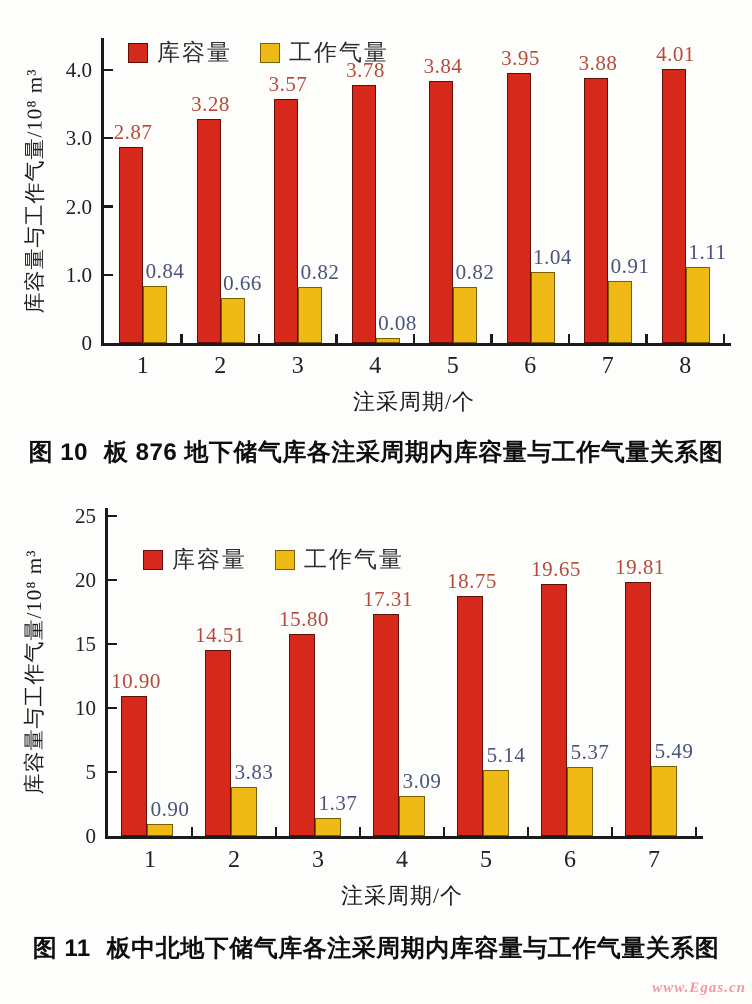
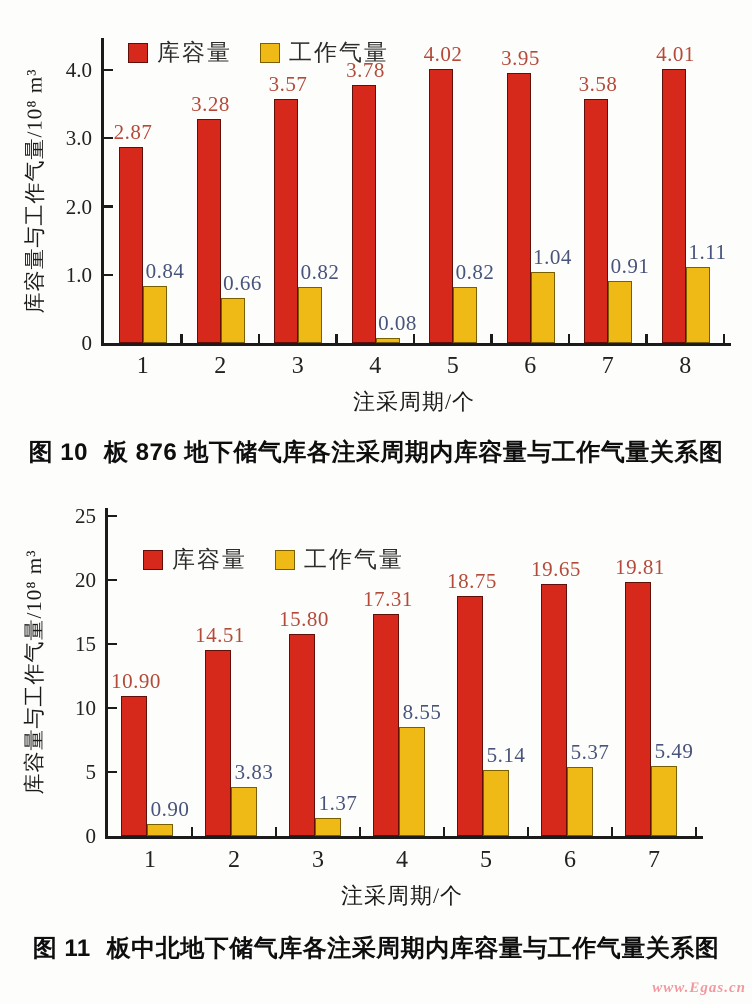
板 876 地下储气库各注采周期内库容量与工作气量关系图/库容量/5: 3.84 -> 4.02
板 876 地下储气库各注采周期内库容量与工作气量关系图/库容量/7: 3.88 -> 3.58
板中北地下储气库各注采周期内库容量与工作气量关系图/工作气量/4: 3.09 -> 8.55
